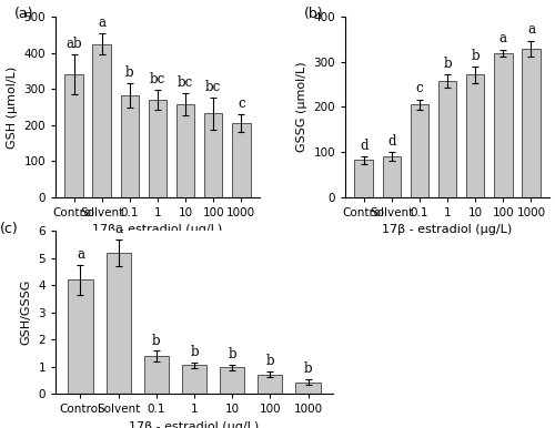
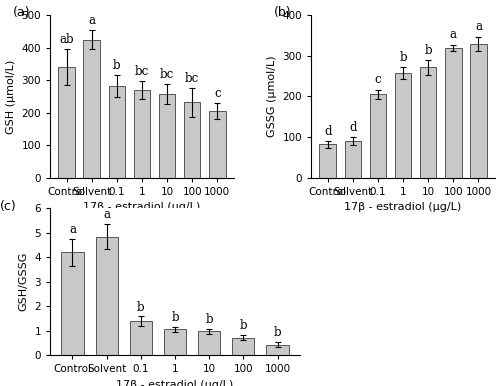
Solvent: 5.20 -> 4.85
